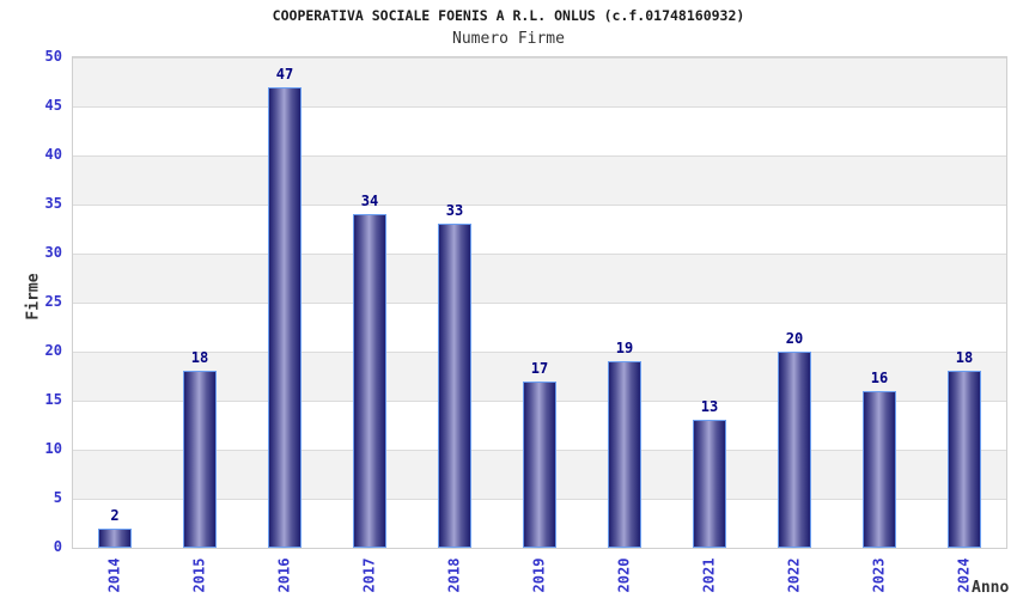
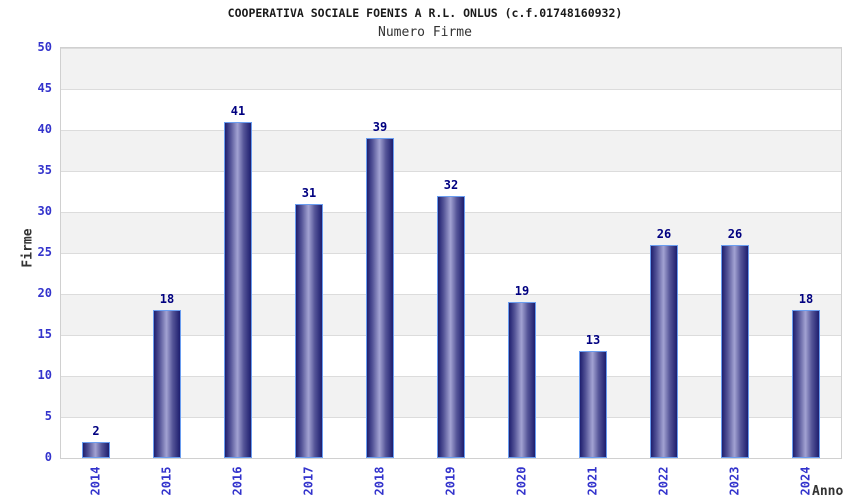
2016: 47 -> 41
2017: 34 -> 31
2018: 33 -> 39
2019: 17 -> 32
2022: 20 -> 26
2023: 16 -> 26
